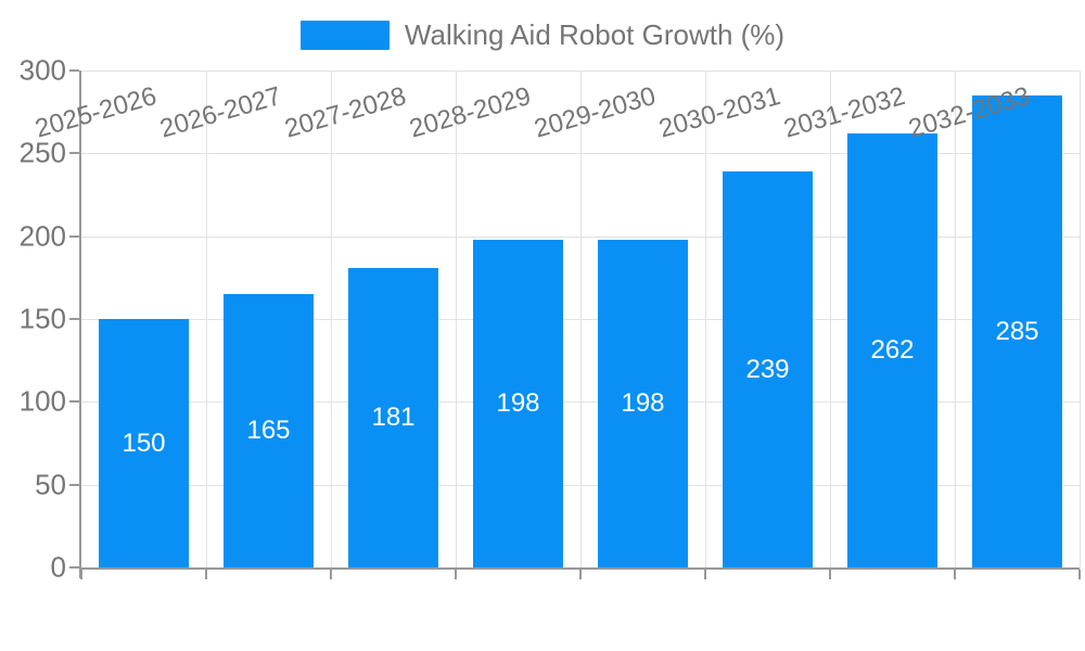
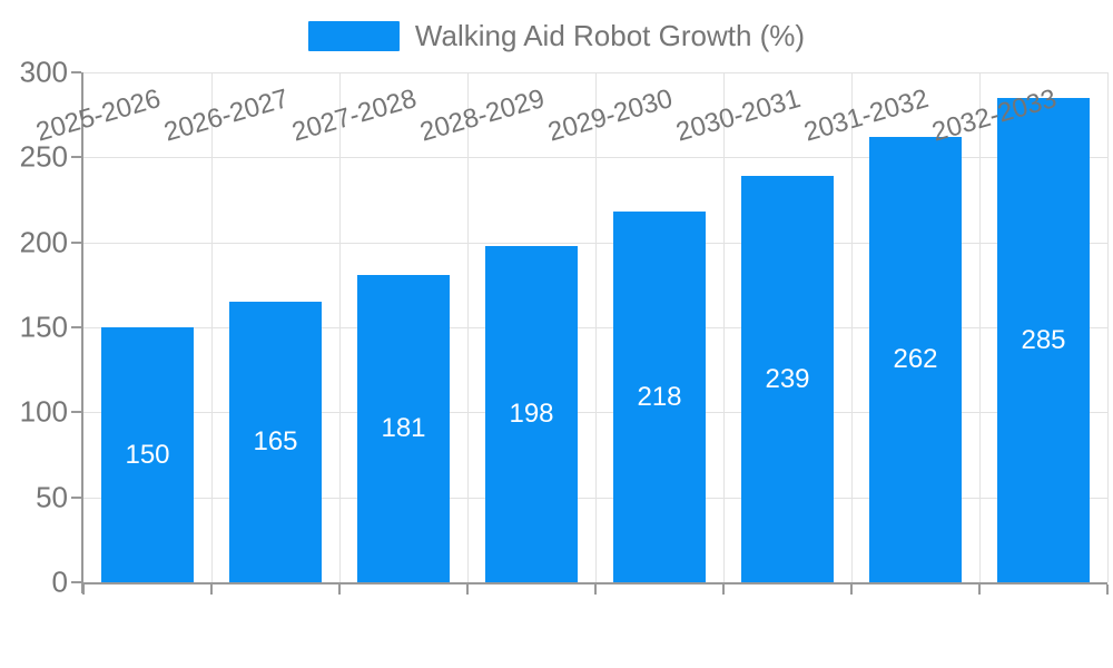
2029-2030: 198 -> 218
